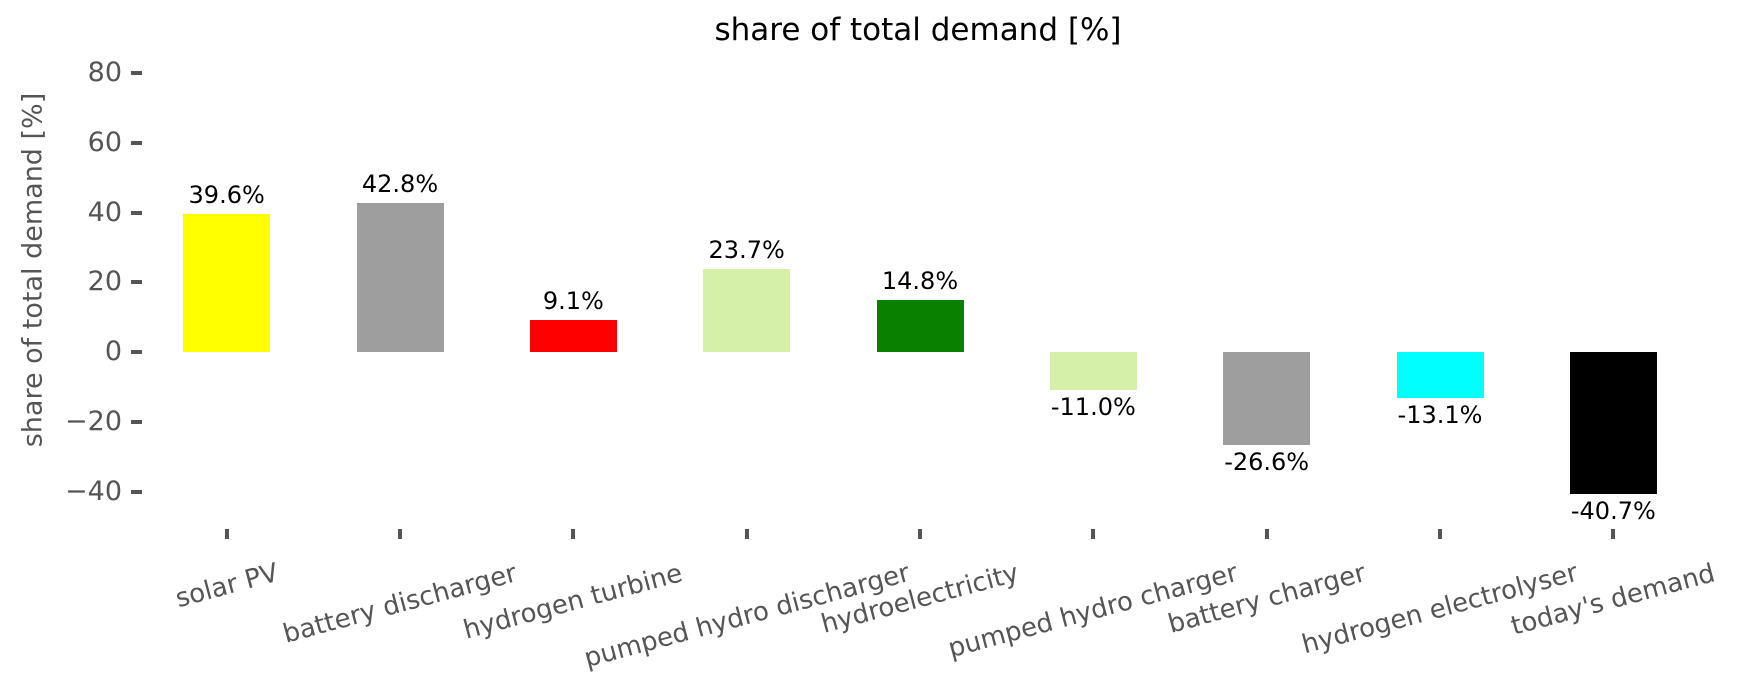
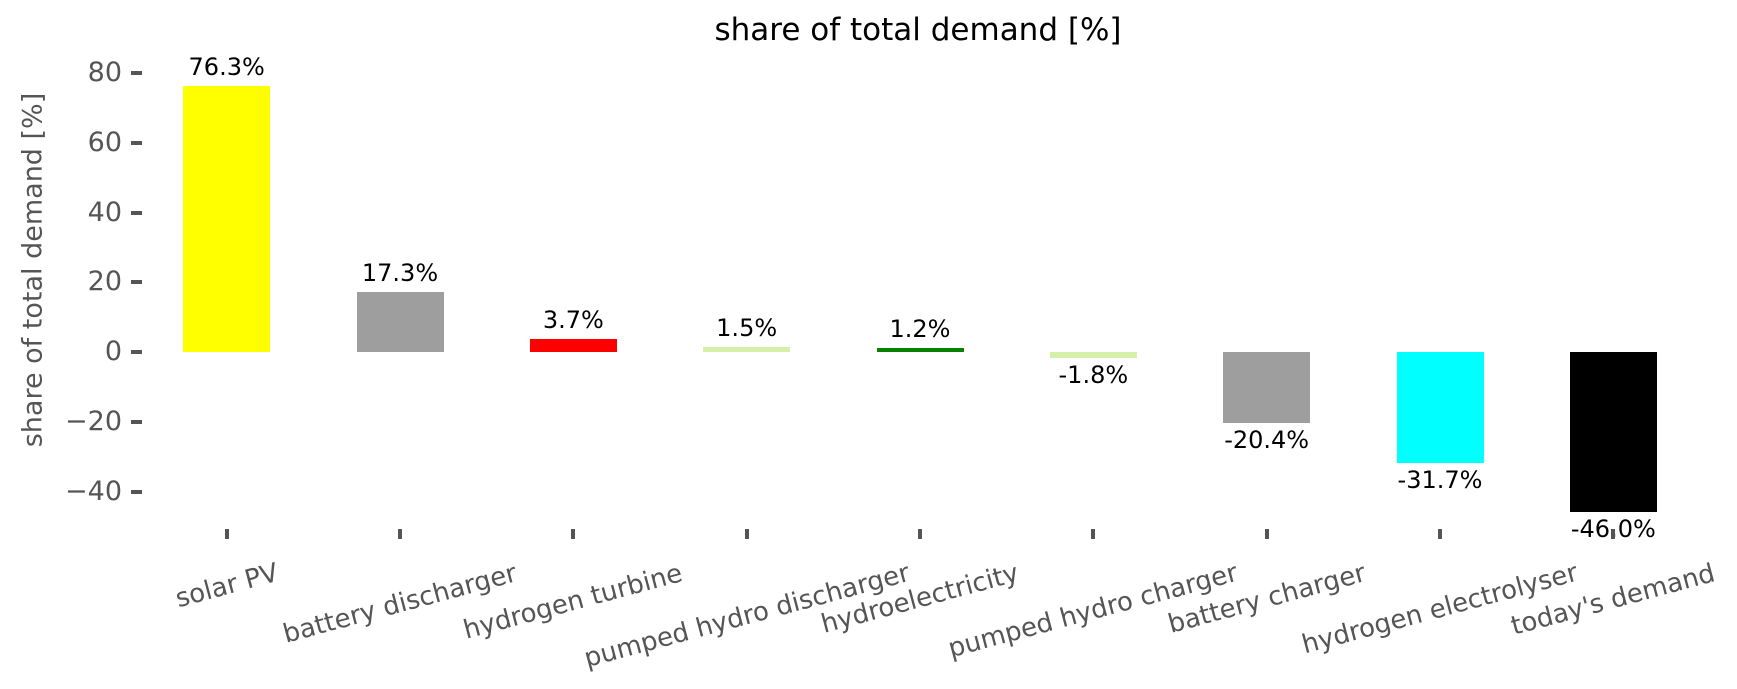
solar PV: 39.6% -> 76.3%
battery discharger: 42.8% -> 17.3%
hydrogen turbine: 9.1% -> 3.7%
pumped hydro discharger: 23.7% -> 1.5%
hydroelectricity: 14.8% -> 1.2%
pumped hydro charger: -11.0% -> -1.8%
battery charger: -26.6% -> -20.4%
hydrogen electrolyser: -13.1% -> -31.7%
today's demand: -40.7% -> -46.0%
